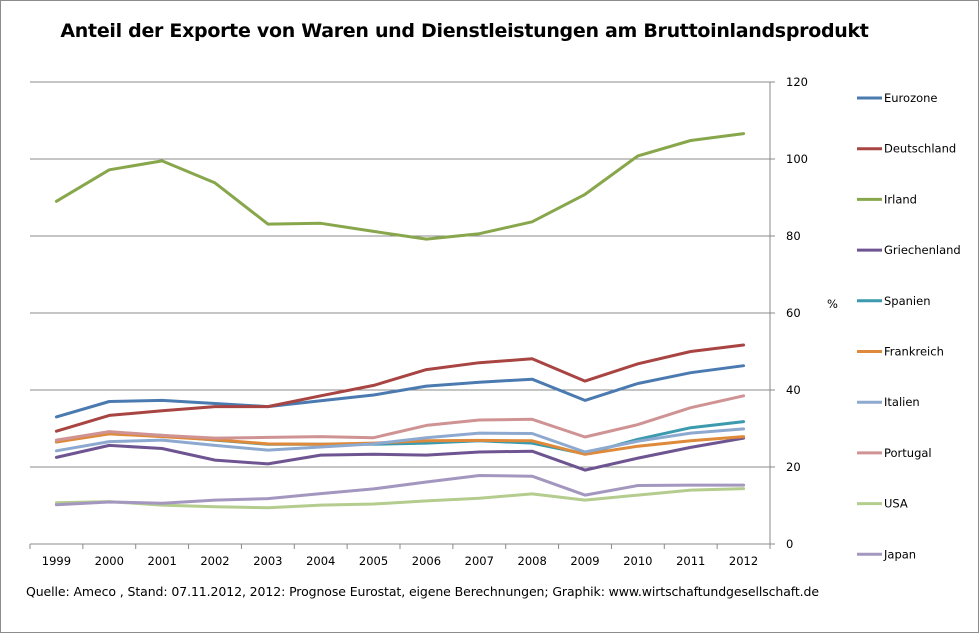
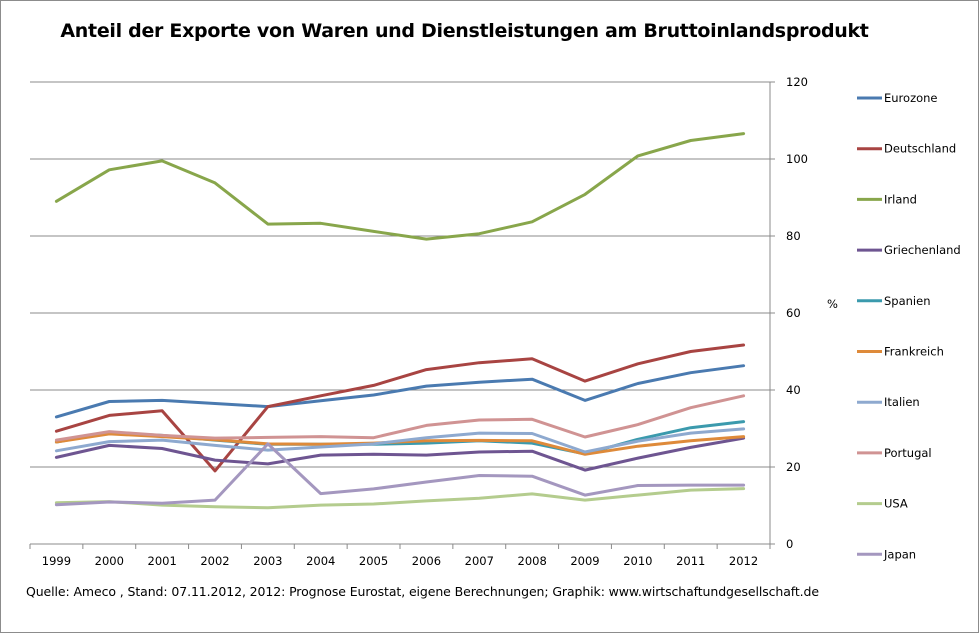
Deutschland/2002: 36 -> 19
Japan/2003: 12 -> 26
